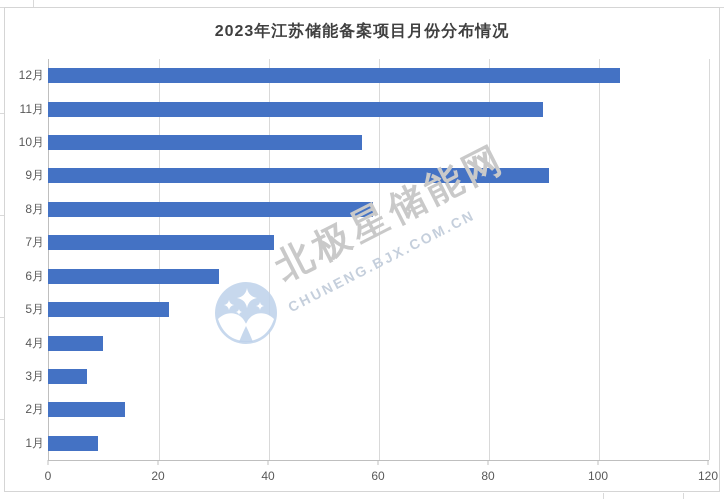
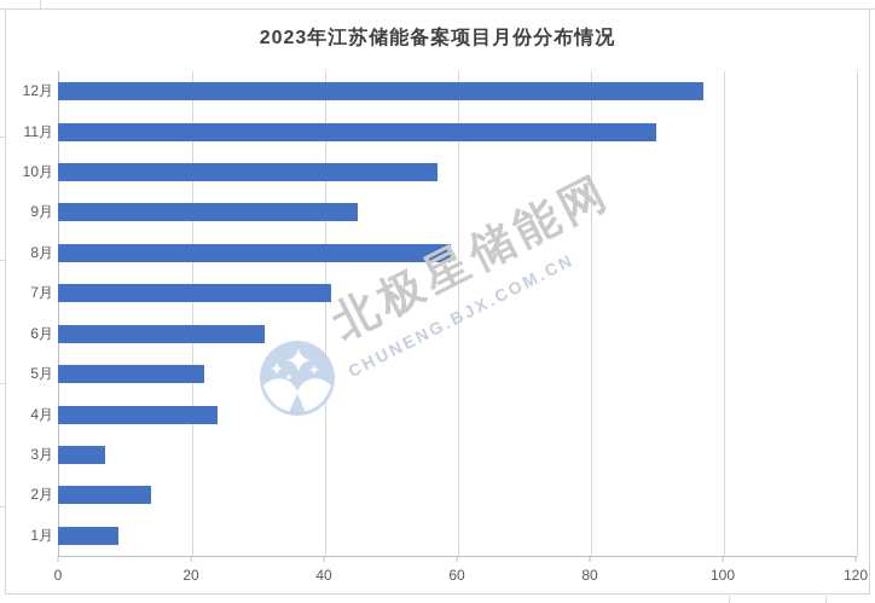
12月: 104 -> 97
9月: 91 -> 45
4月: 10 -> 24
